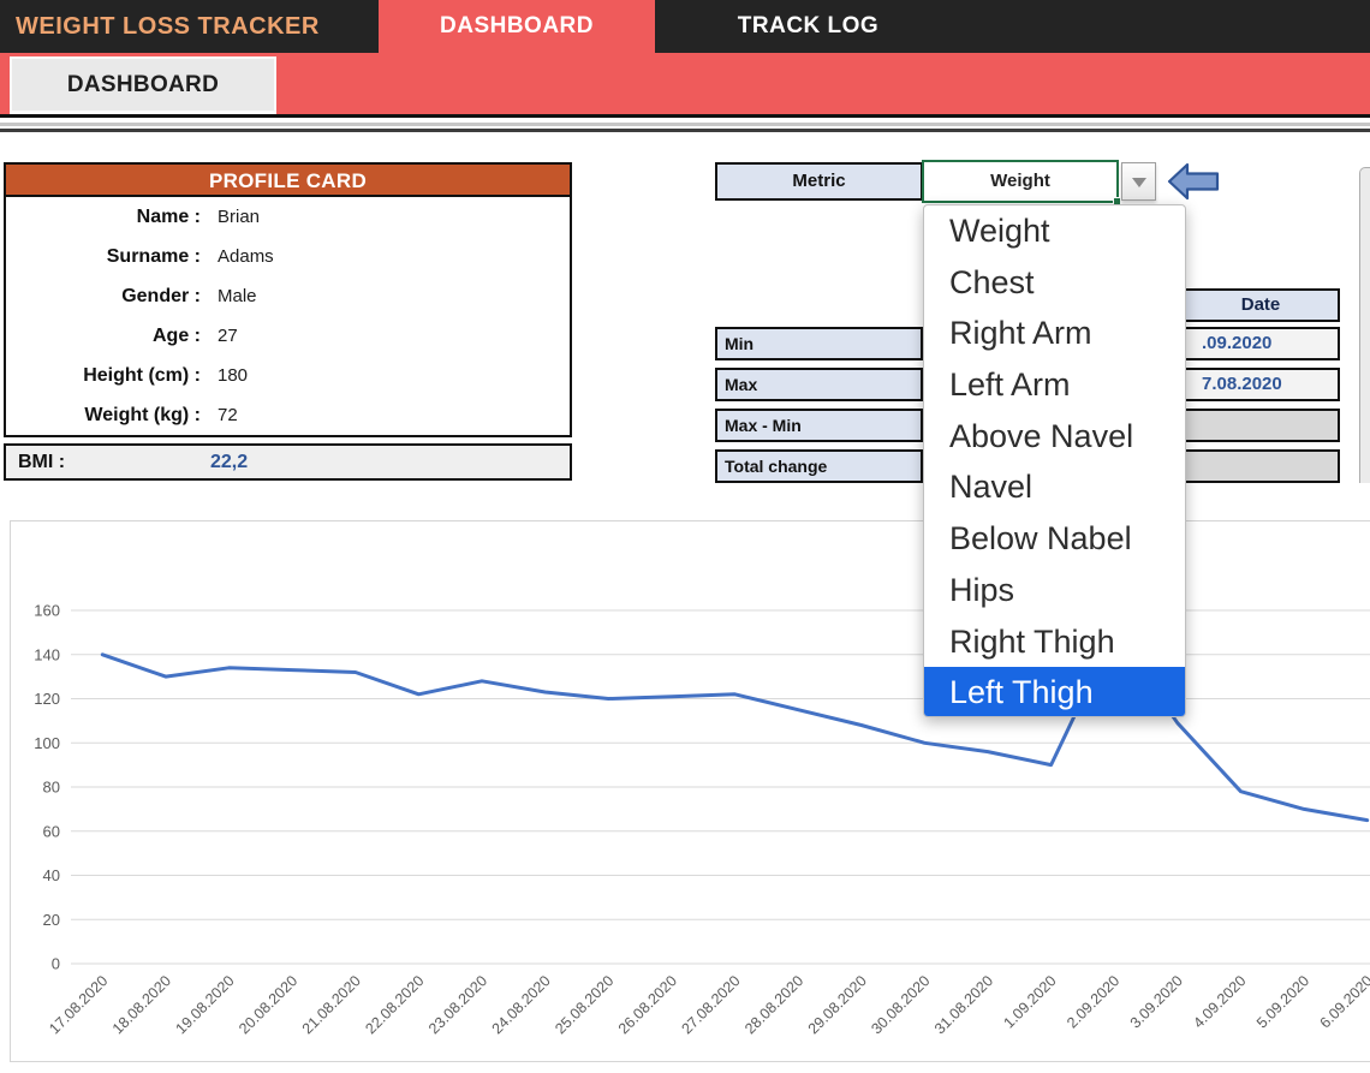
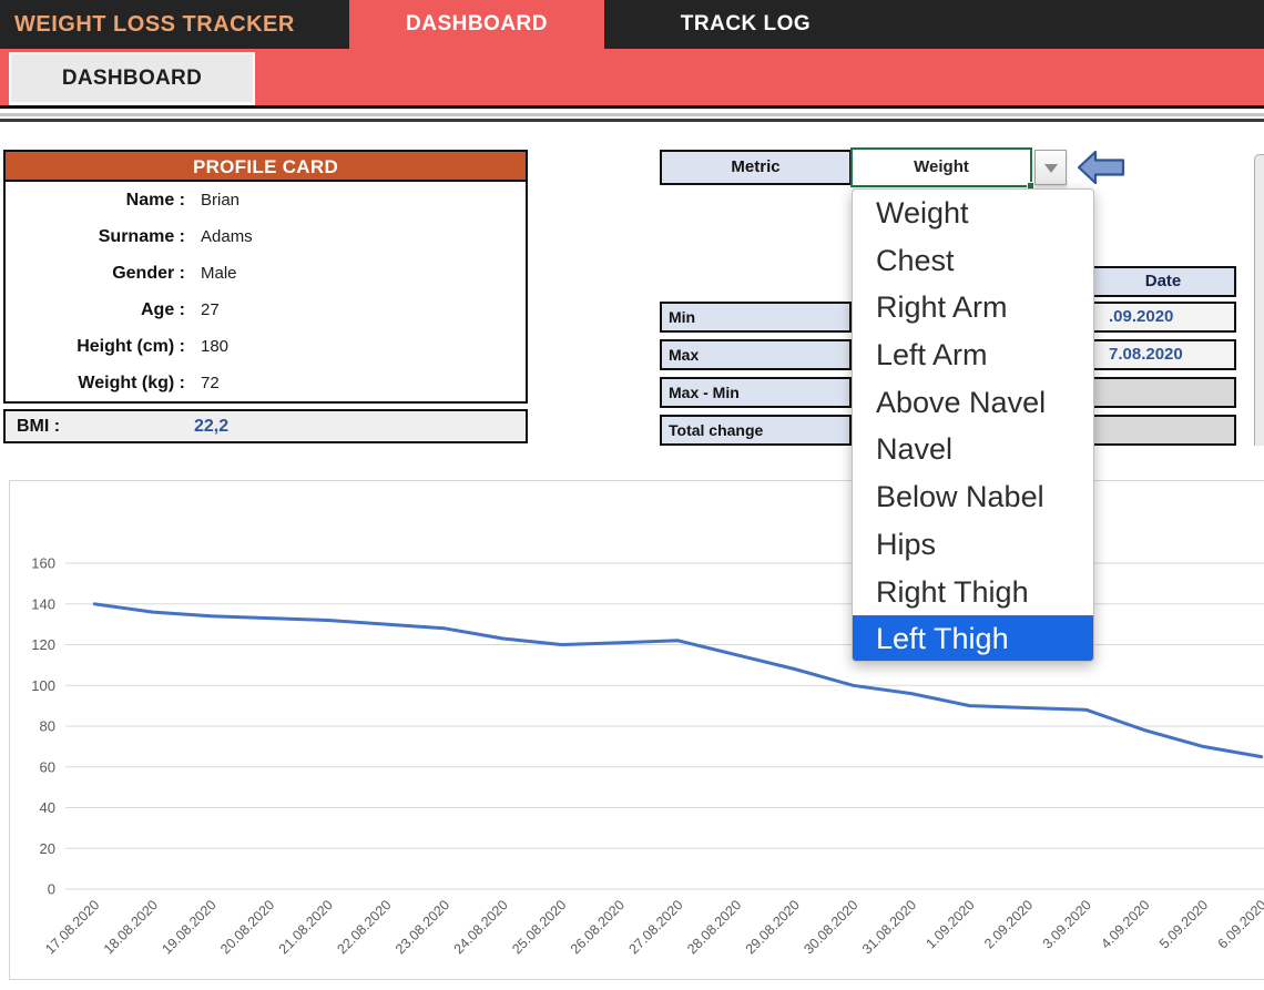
18.08.2020: 130 -> 136
22.08.2020: 122 -> 130
2.09.2020: 150 -> 89
3.09.2020: 109 -> 88
